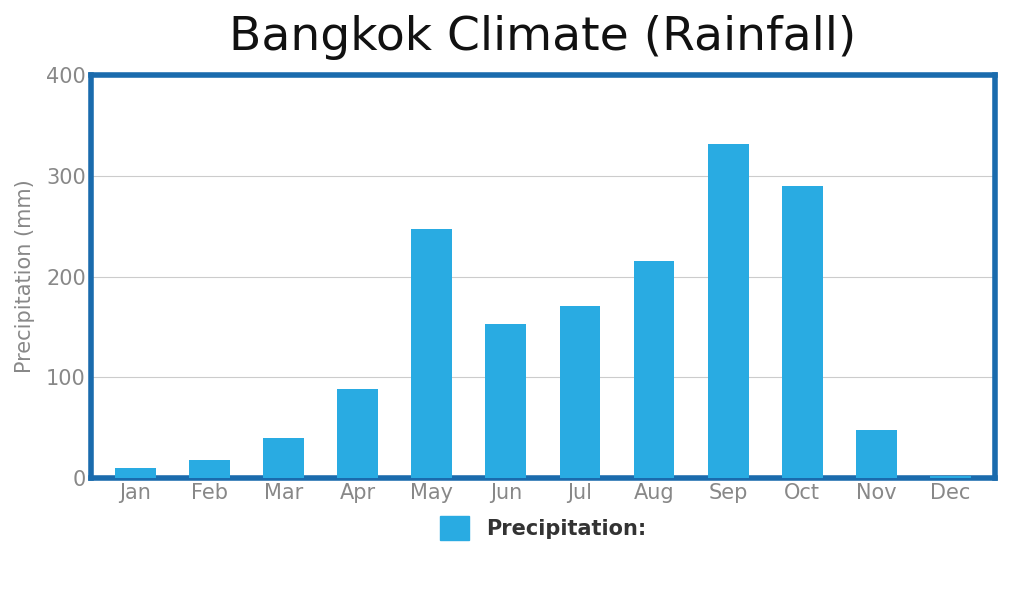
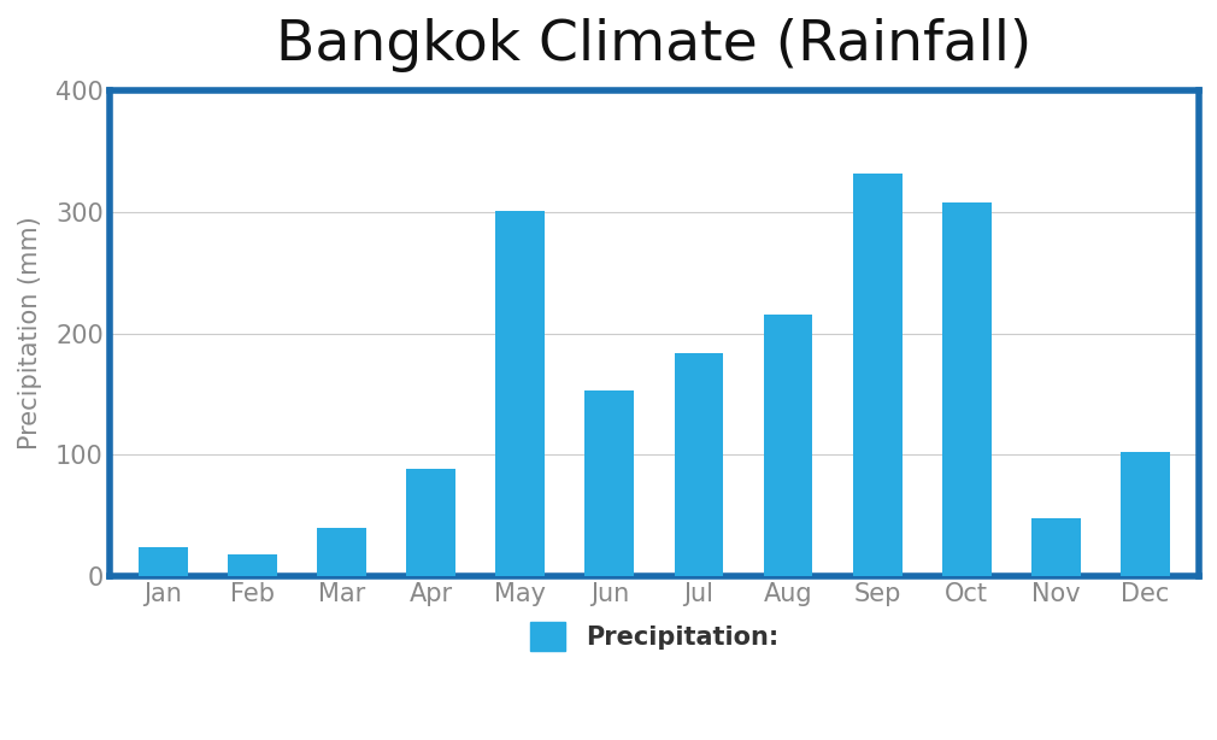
Jan: 10 -> 24
May: 247 -> 301
Jul: 171 -> 184
Oct: 290 -> 308
Dec: 2 -> 102
